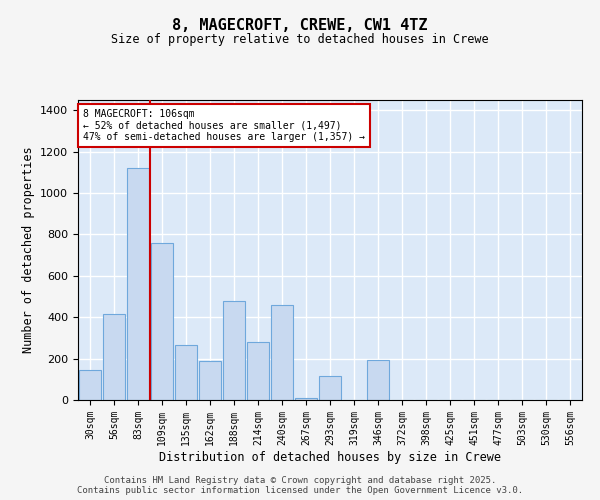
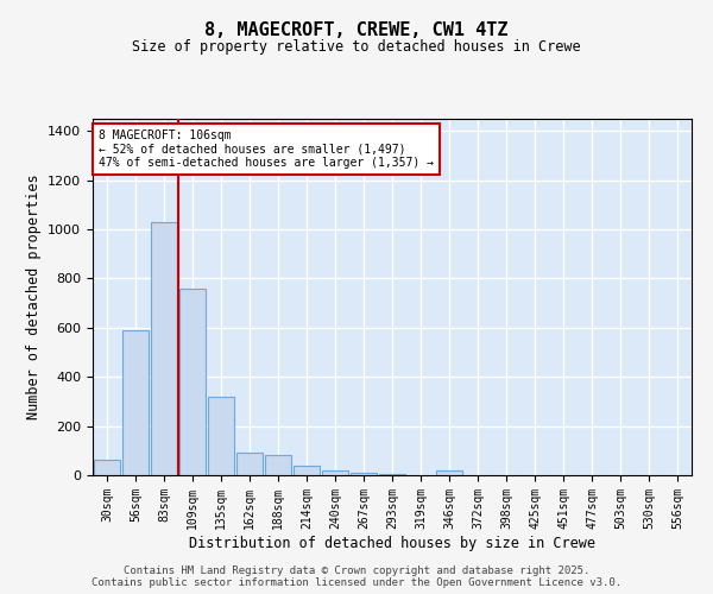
30sqm: 145 -> 65
56sqm: 415 -> 590
83sqm: 1120 -> 1030
135sqm: 265 -> 320
162sqm: 190 -> 90
188sqm: 480 -> 80
214sqm: 280 -> 40
240sqm: 460 -> 20
293sqm: 115 -> 5
346sqm: 195 -> 20
